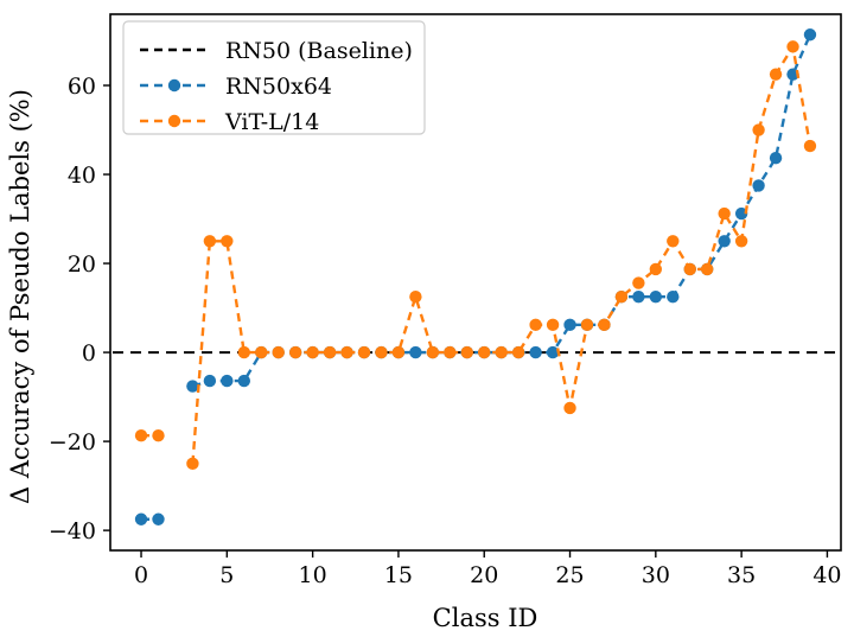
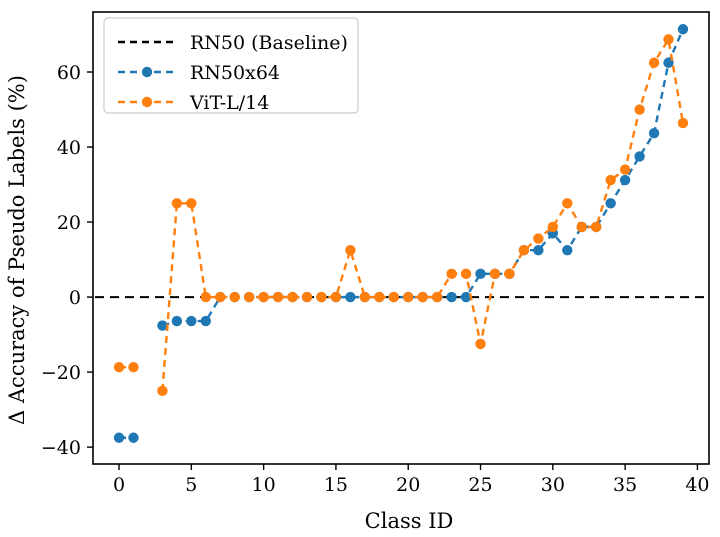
RN50x64/30: 12 -> 17
ViT-L/14/35: 25 -> 34
